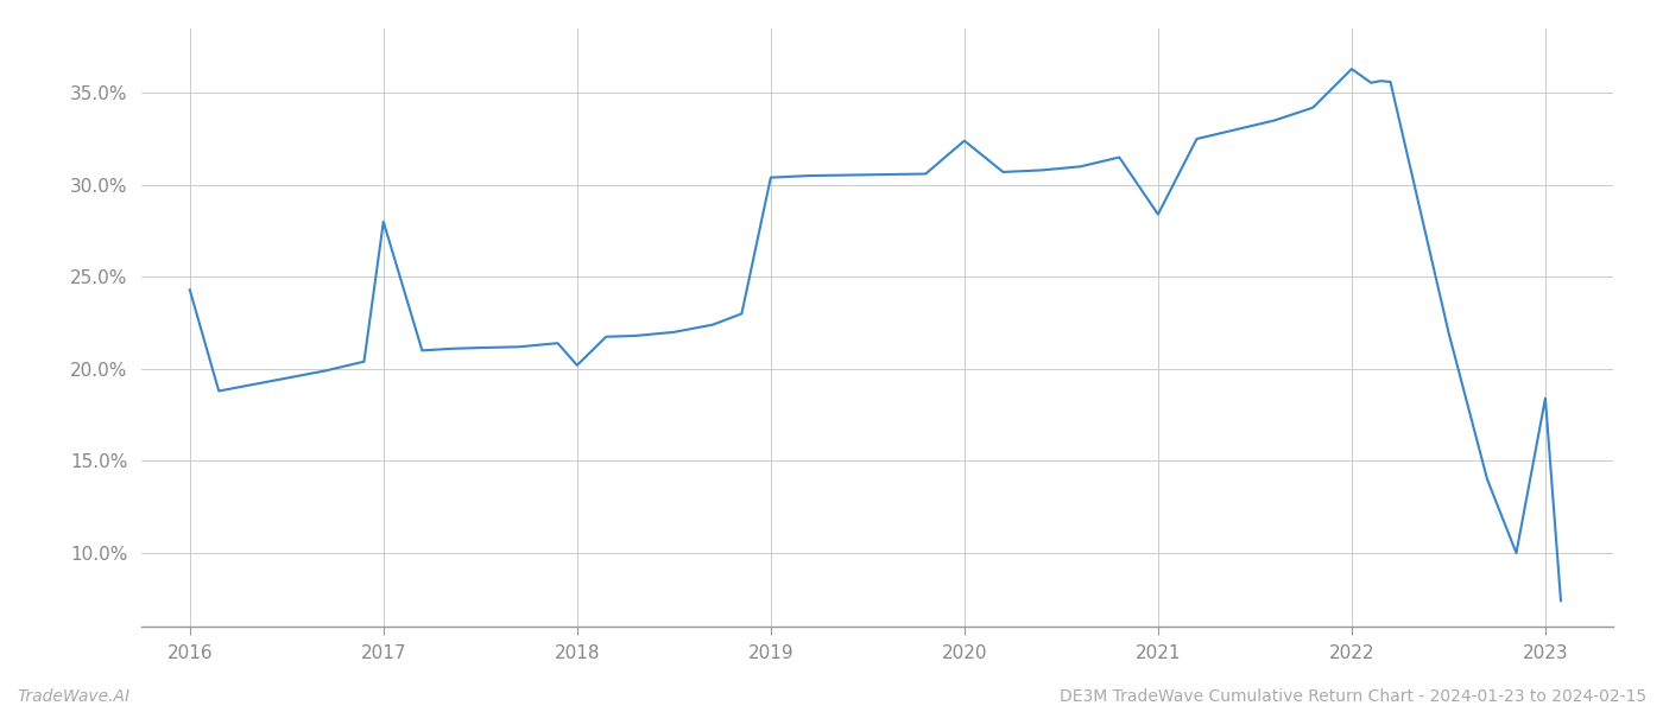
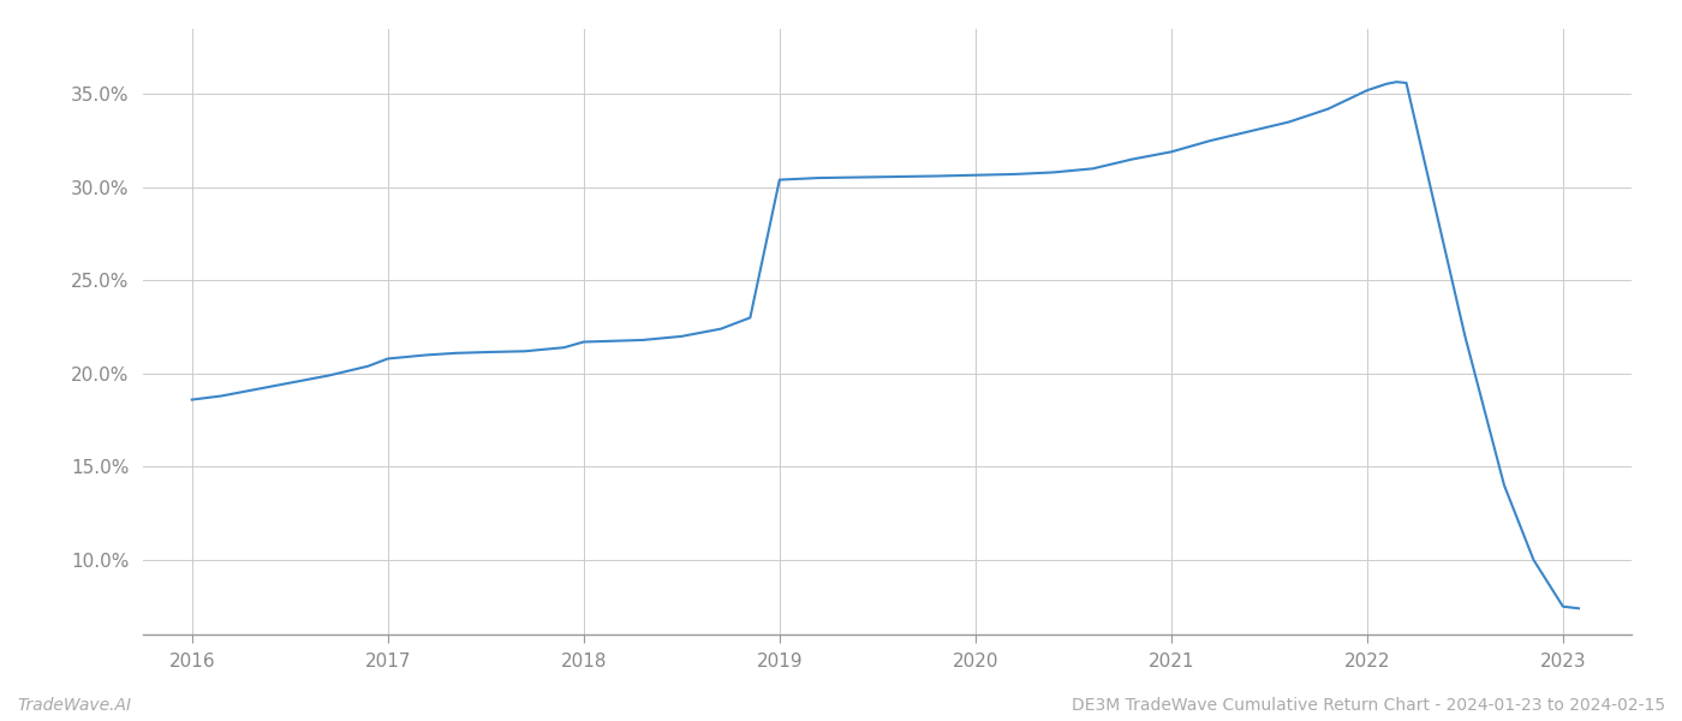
2016: 24.3% -> 18.6%
2017: 28.0% -> 20.8%
2018: 20.2% -> 21.7%
2020: 32.4% -> 30.6%
2021: 28.4% -> 31.9%
2022: 36.3% -> 35.2%
2023: 18.4% -> 7.5%
